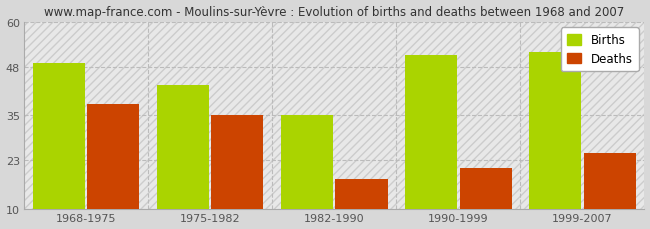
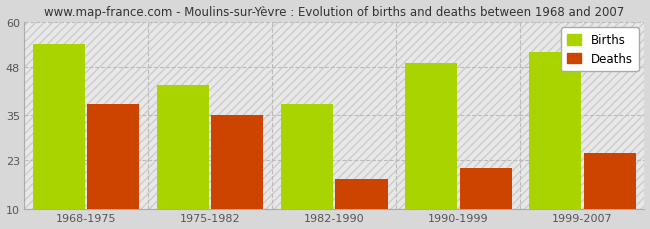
Births/1968-1975: 49 -> 54
Births/1982-1990: 35 -> 38
Births/1990-1999: 51 -> 49
